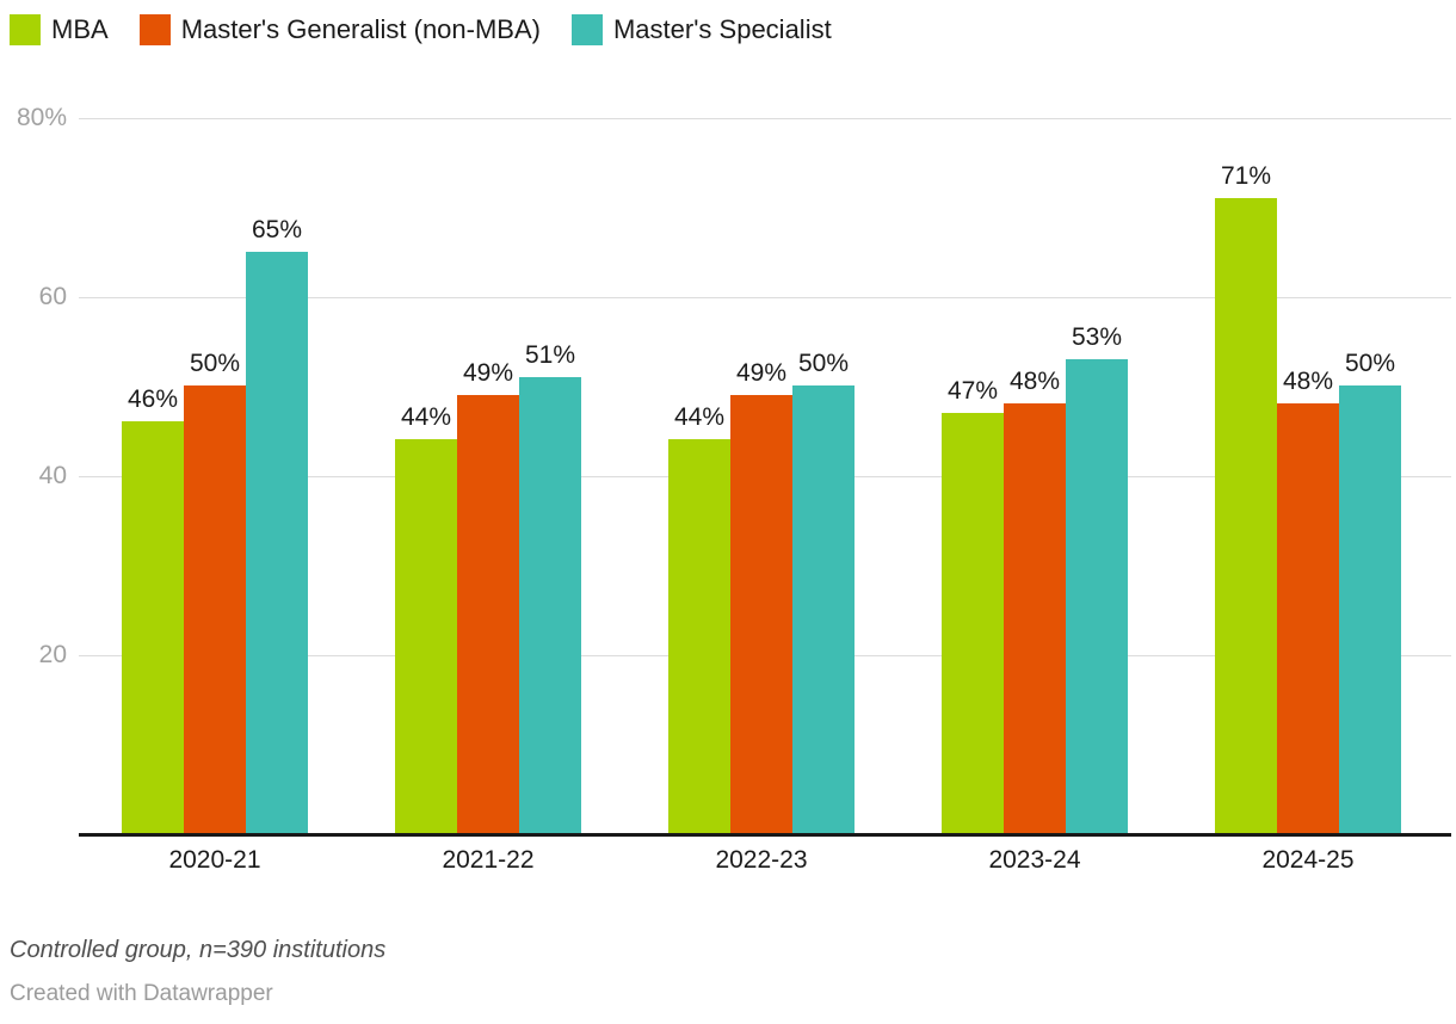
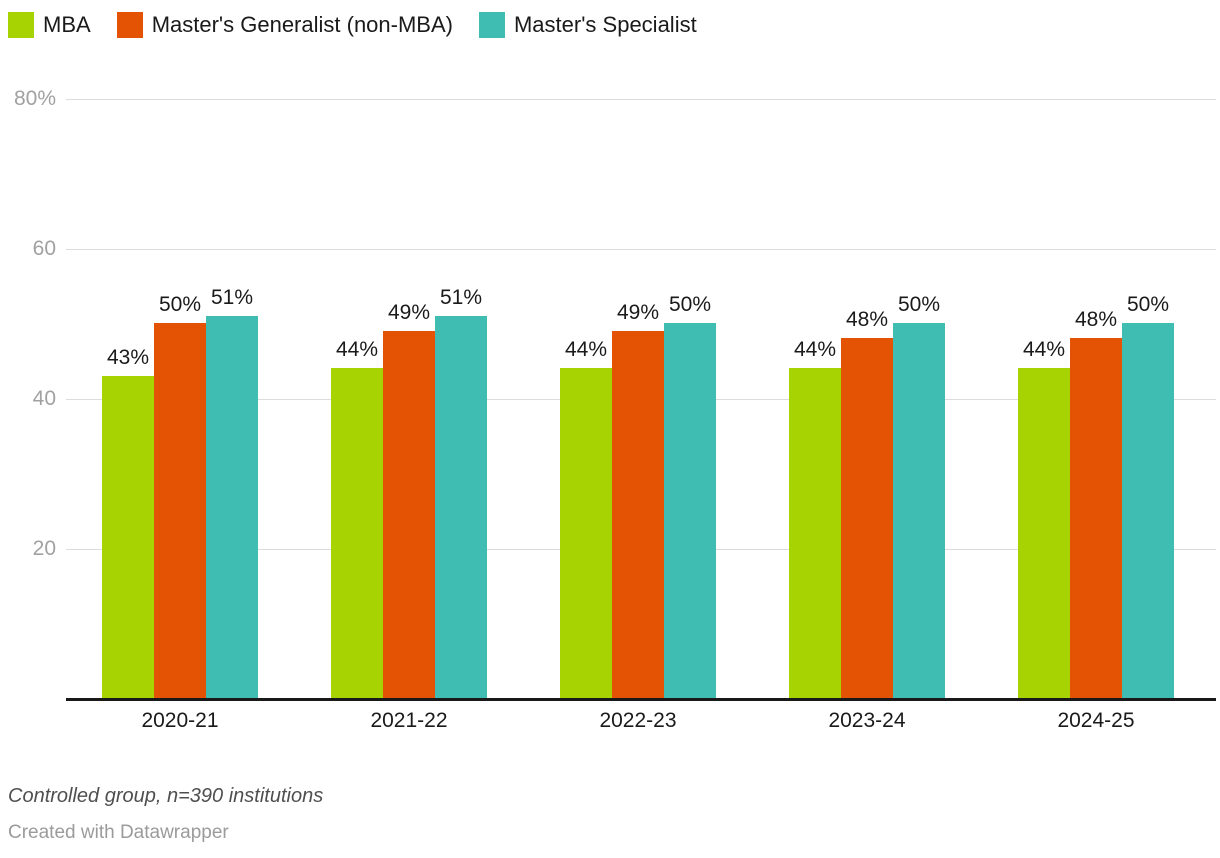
MBA/2020-21: 46% -> 43%
Master's Specialist/2020-21: 65% -> 51%
MBA/2023-24: 47% -> 44%
Master's Specialist/2023-24: 53% -> 50%
MBA/2024-25: 71% -> 44%
